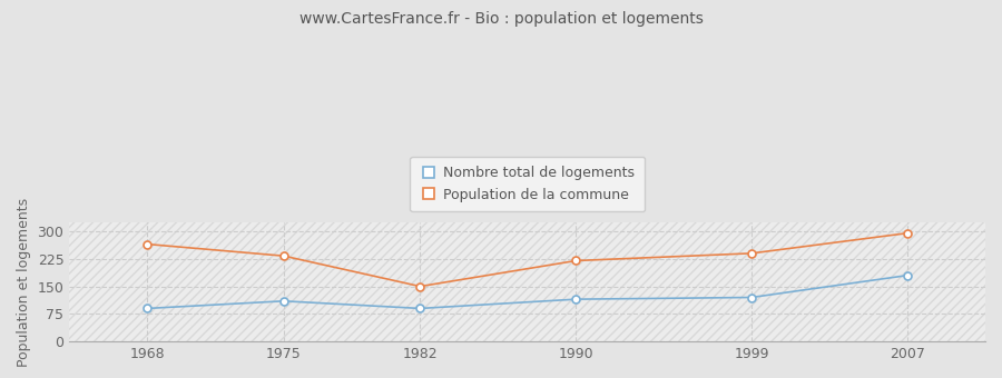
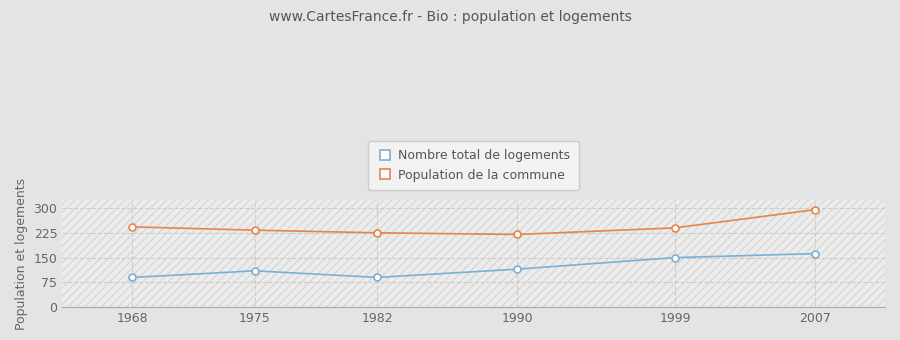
Population de la commune/1968: 265 -> 243
Population de la commune/1982: 150 -> 225
Nombre total de logements/1999: 120 -> 150
Nombre total de logements/2007: 180 -> 162
